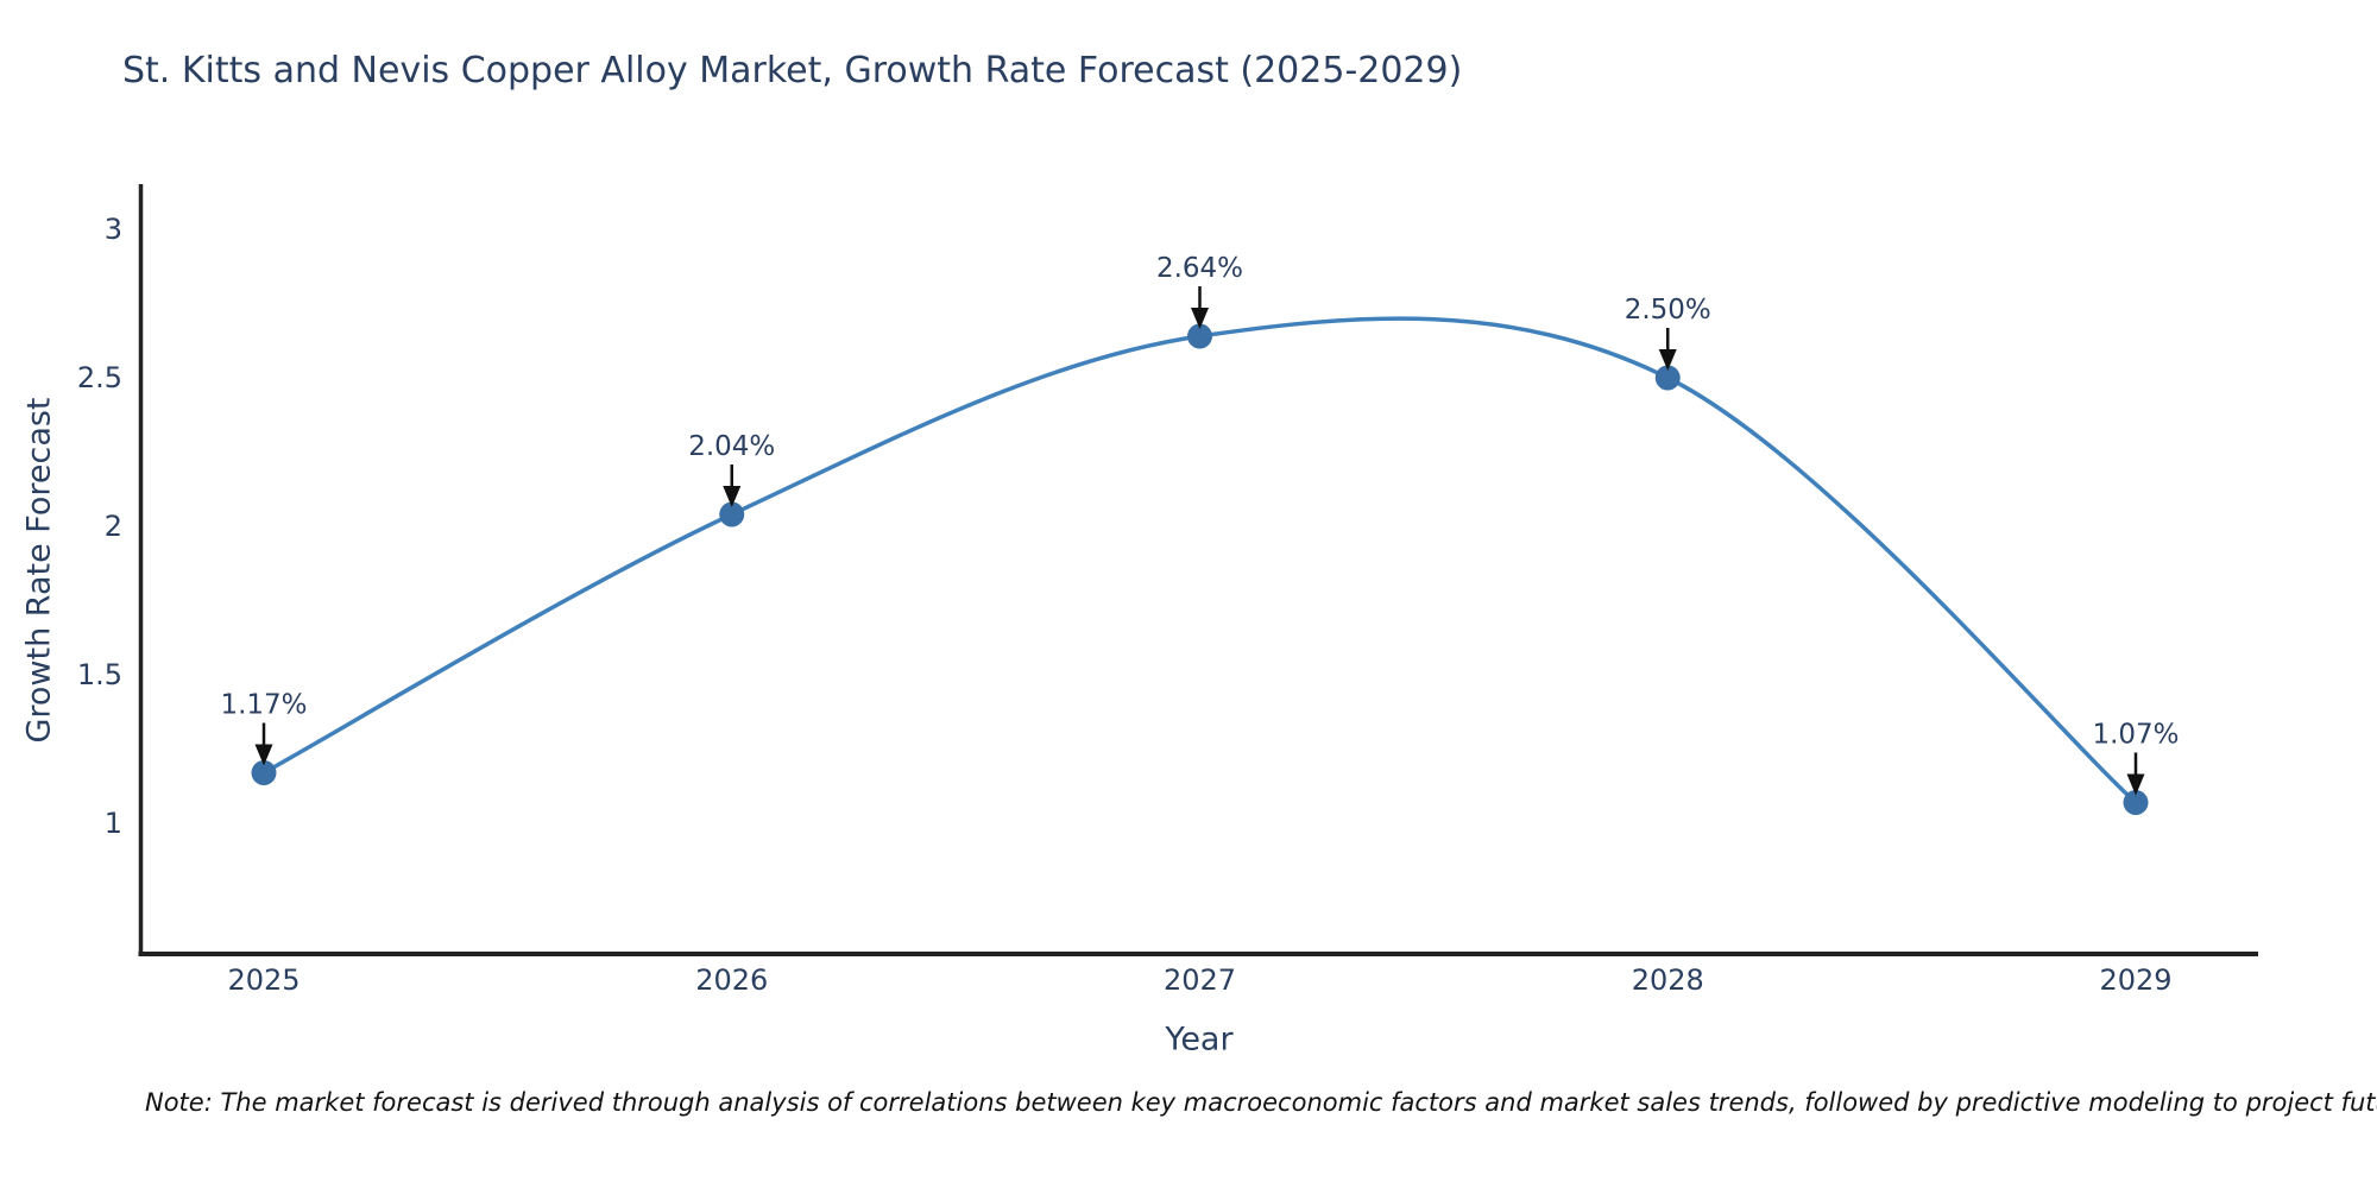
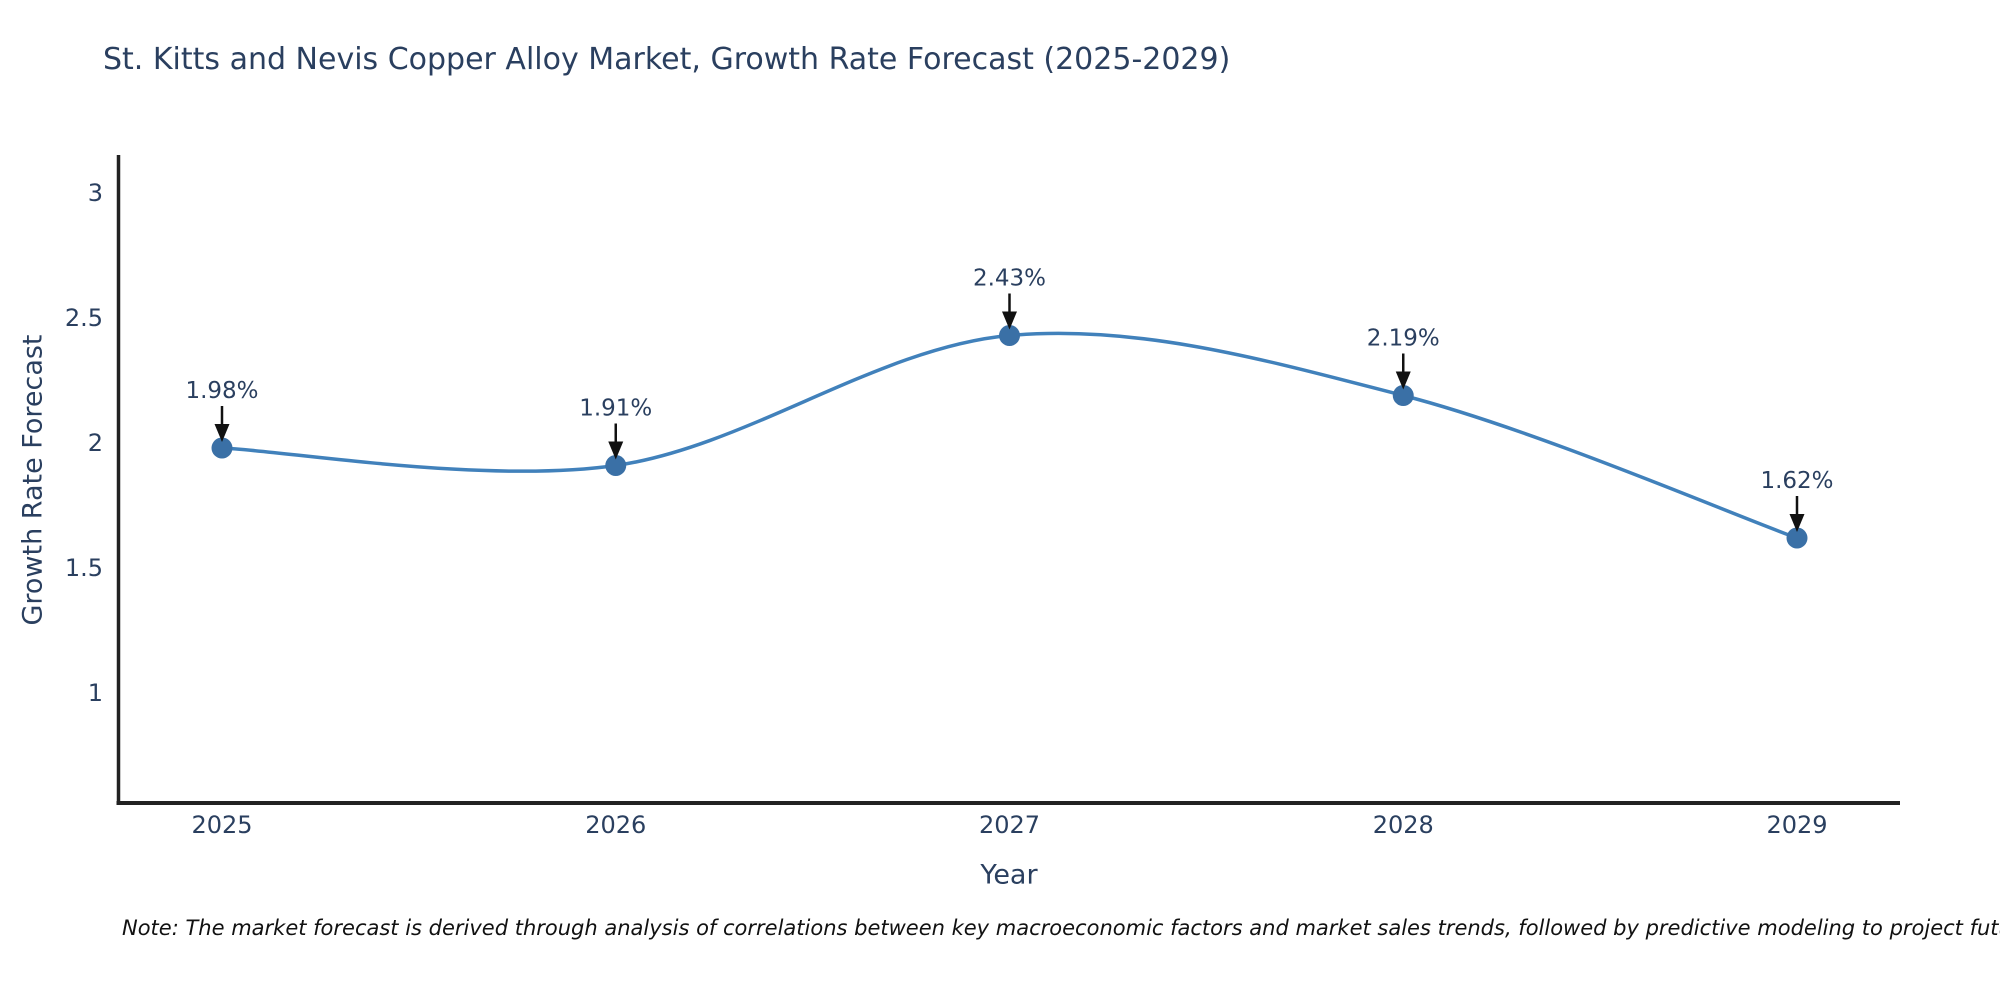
2025: 1.17% -> 1.98%
2026: 2.04% -> 1.91%
2027: 2.64% -> 2.43%
2028: 2.50% -> 2.19%
2029: 1.07% -> 1.62%
